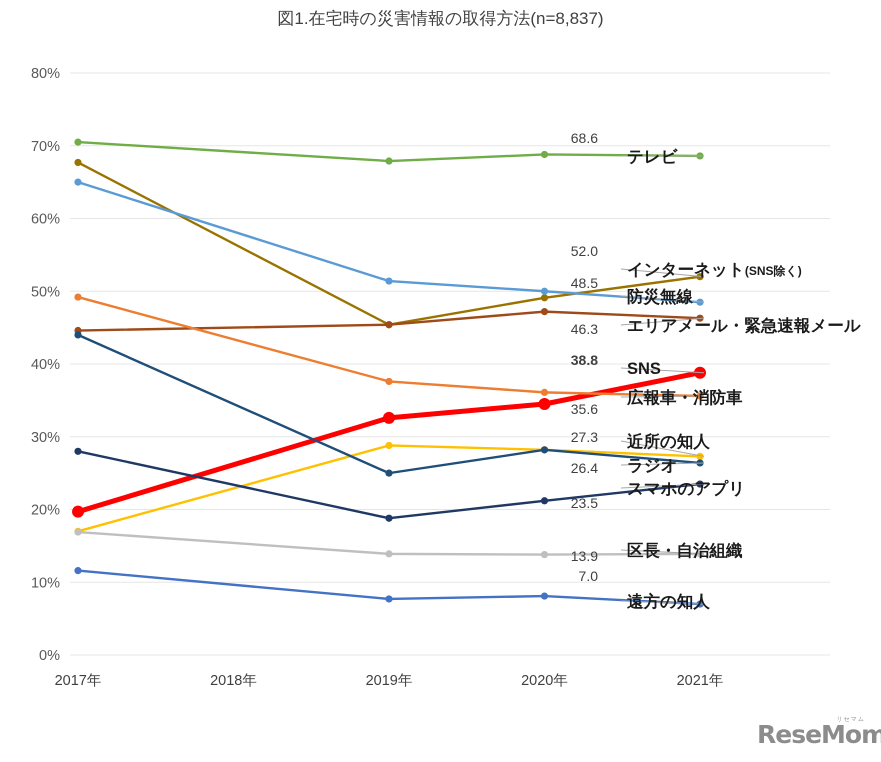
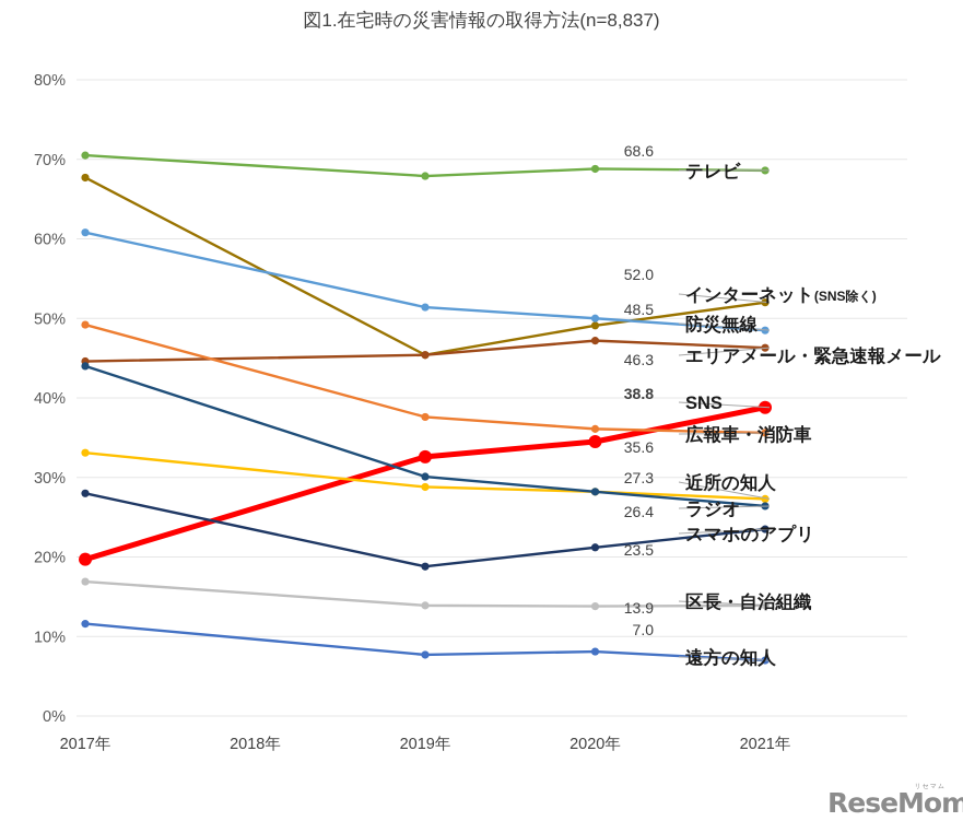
防災無線/2017年: 65% -> 61%
近所の知人/2017年: 17% -> 33%
ラジオ/2019年: 25% -> 30%
